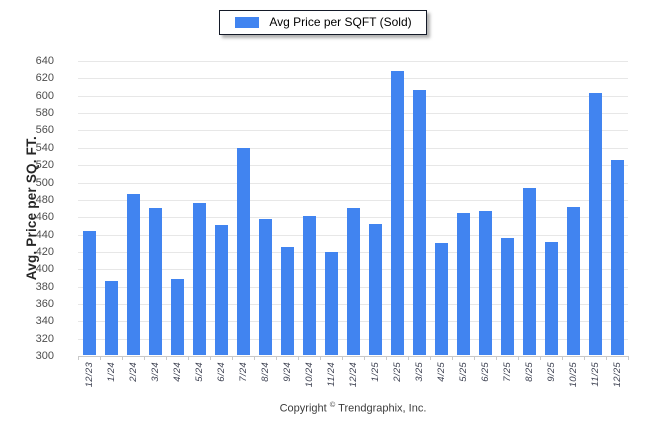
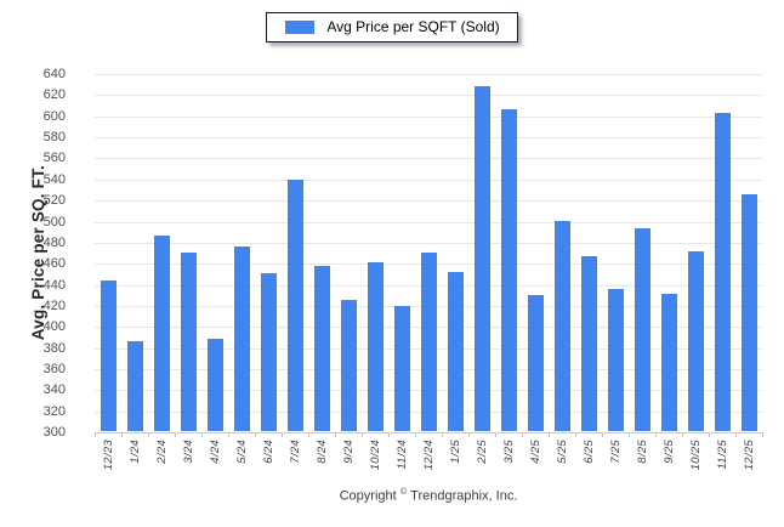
5/25: 460 -> 500
